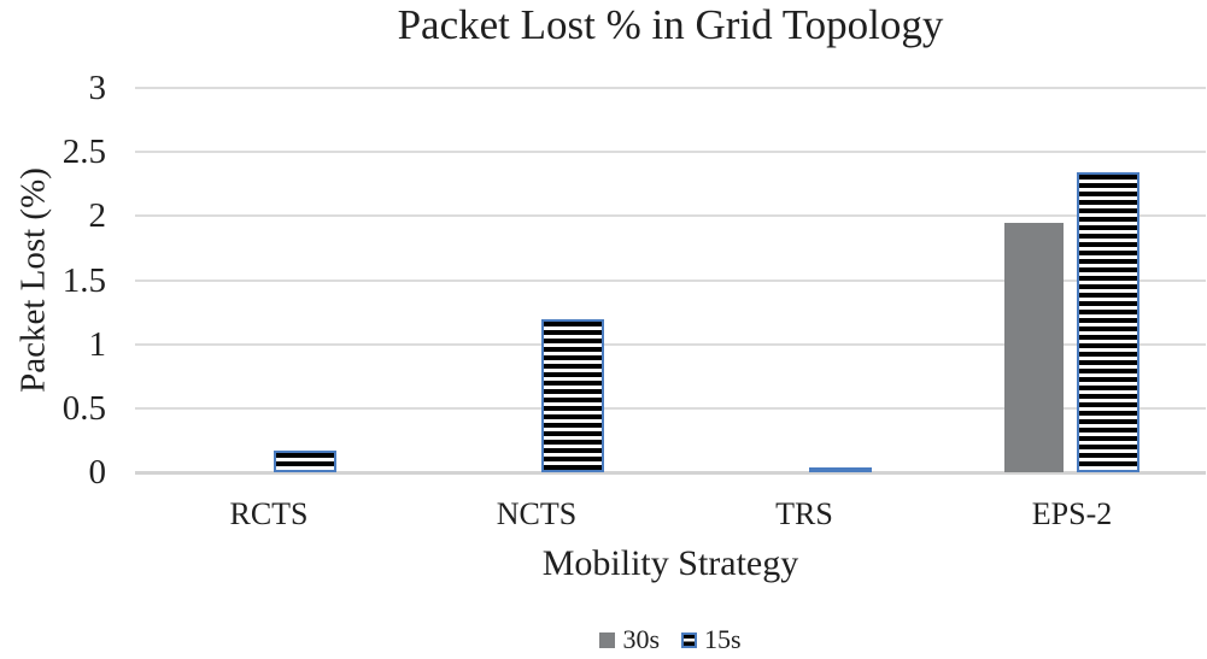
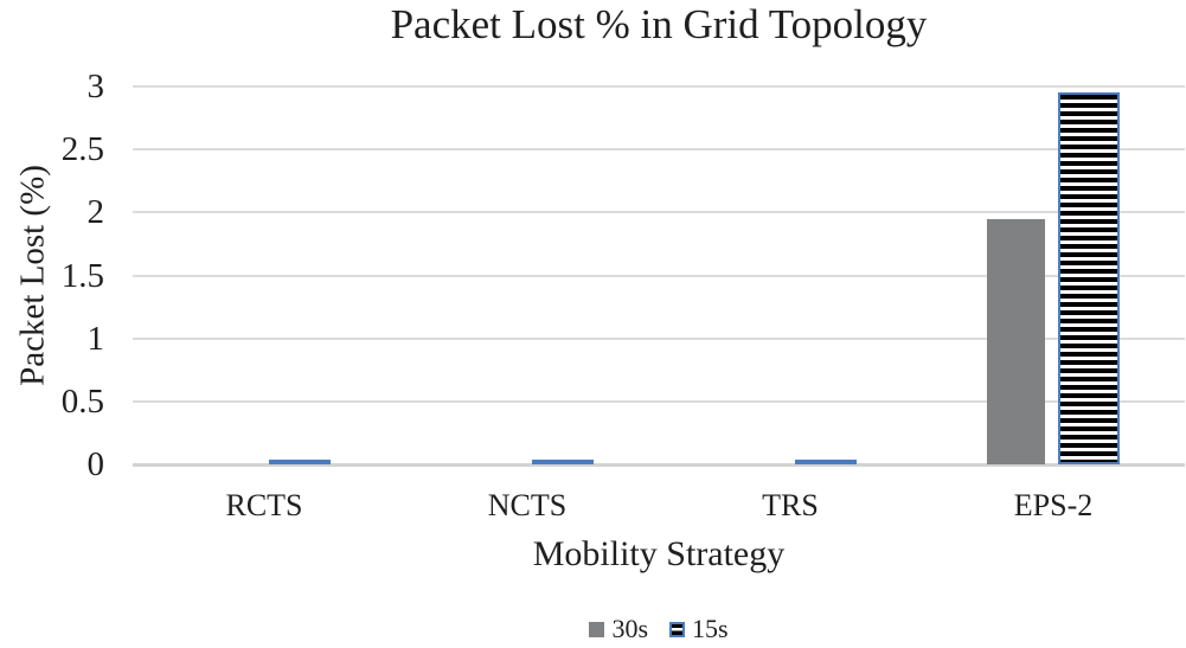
15s/RCTS: 0.17 -> 0.02
15s/NCTS: 1.19 -> 0.02
15s/EPS-2: 2.34 -> 2.95
